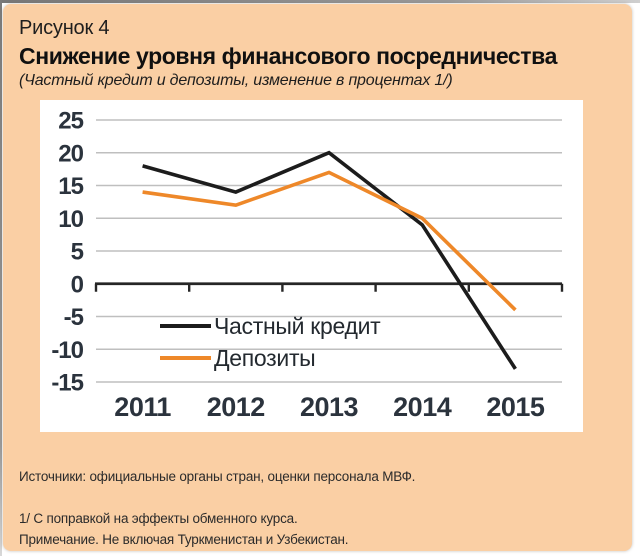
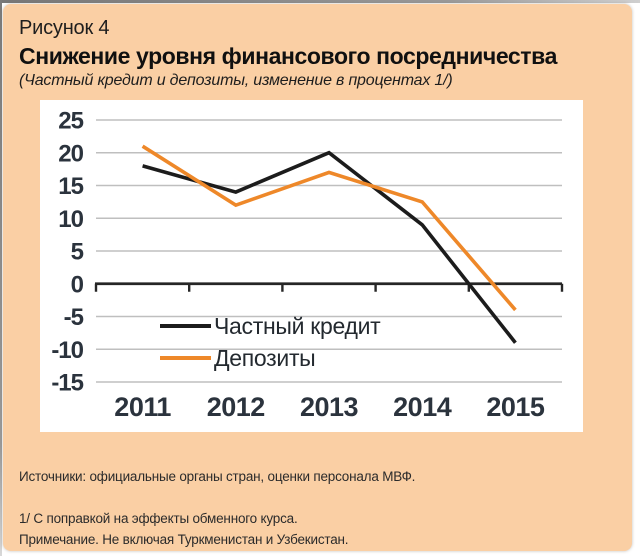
Депозиты/2011: 14 -> 21
Депозиты/2014: 10 -> 12
Частный кредит/2015: -13 -> -9
